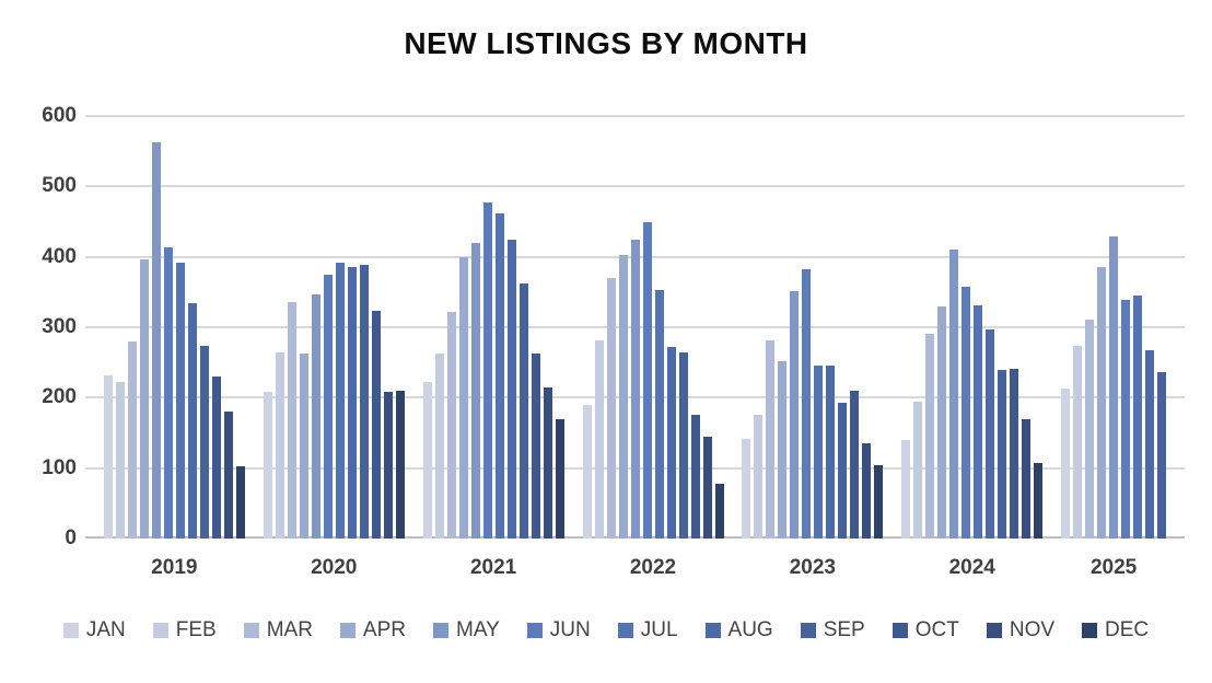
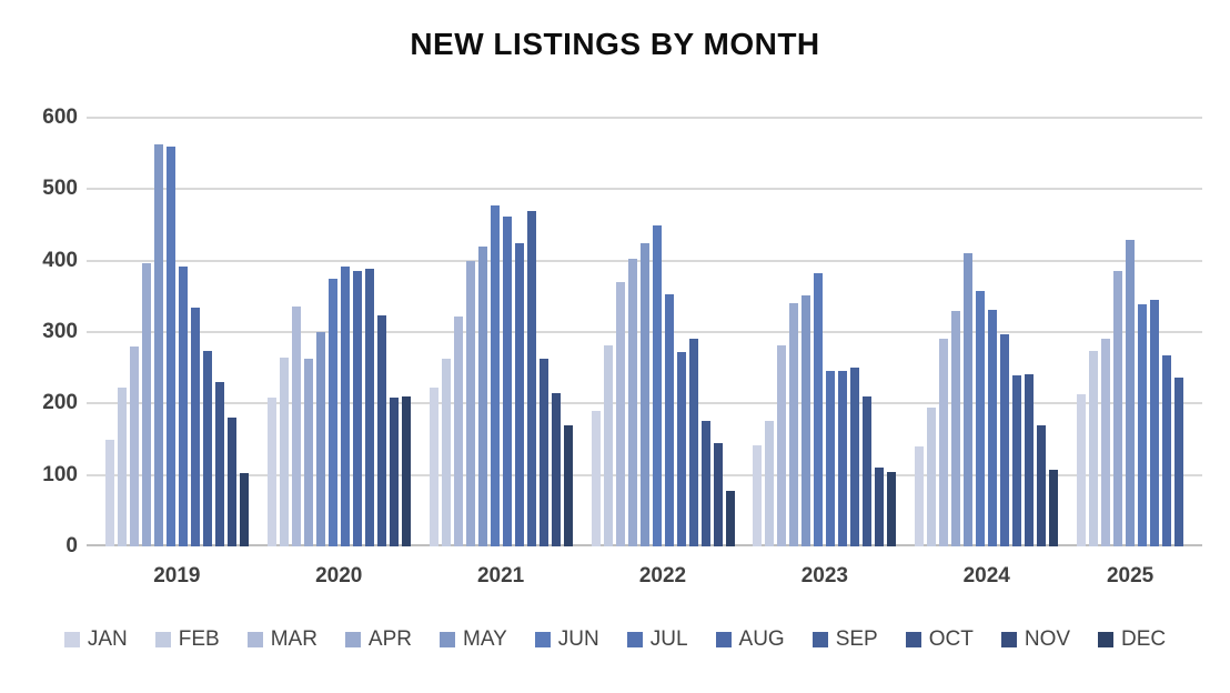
JAN/2019: 230 -> 150
JUN/2019: 410 -> 560
MAY/2020: 350 -> 300
SEP/2021: 360 -> 470
SEP/2022: 260 -> 290
APR/2023: 250 -> 340
SEP/2023: 190 -> 250
NOV/2023: 140 -> 110
MAR/2025: 310 -> 290
